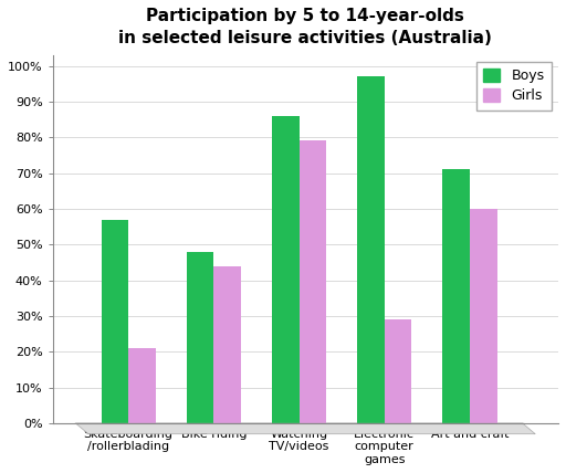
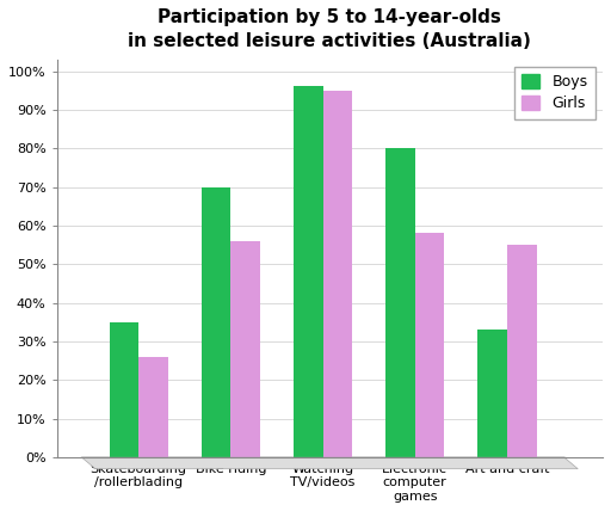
Boys/Skateboarding /rollerblading: 57% -> 35%
Girls/Skateboarding /rollerblading: 21% -> 26%
Boys/Bike riding: 48% -> 70%
Girls/Bike riding: 44% -> 56%
Boys/Watching TV/videos: 86% -> 96%
Girls/Watching TV/videos: 79% -> 95%
Boys/Electronic computer games: 97% -> 80%
Girls/Electronic computer games: 29% -> 58%
Boys/Art and craft: 71% -> 33%
Girls/Art and craft: 60% -> 55%
